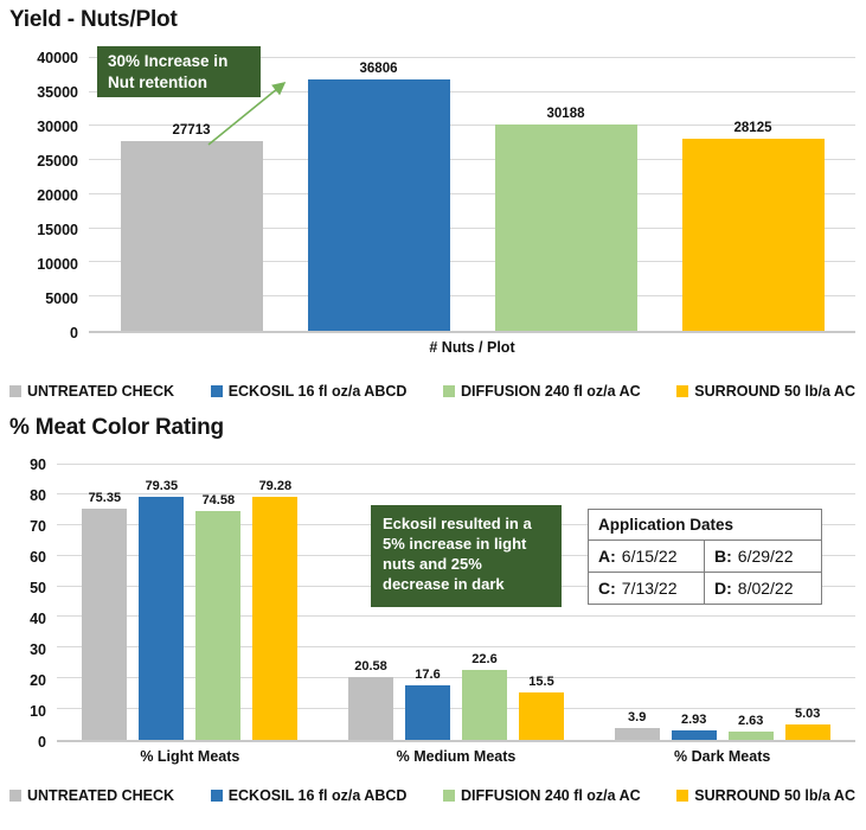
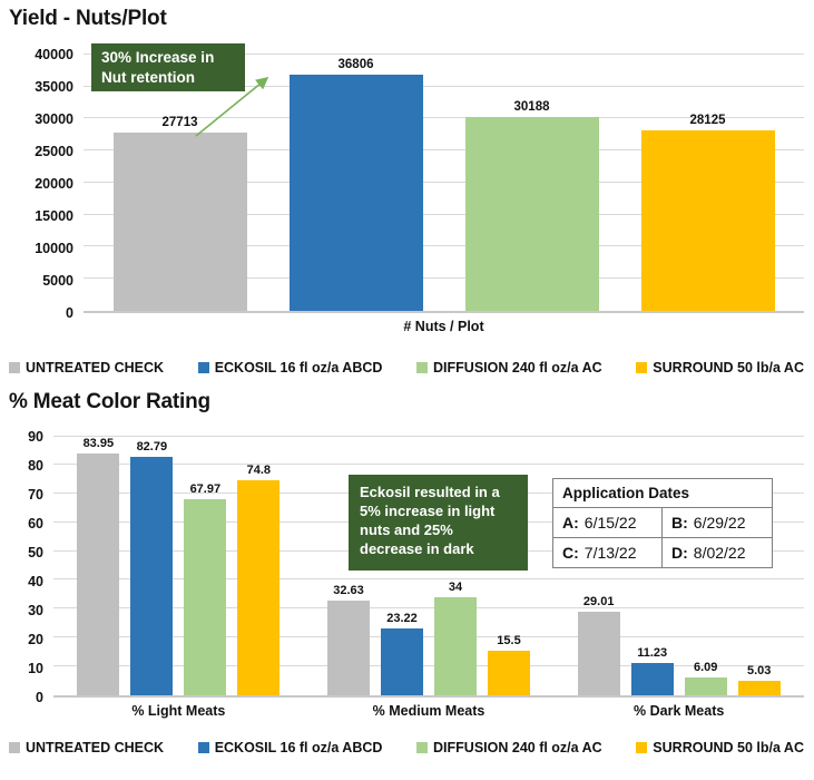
% Meat Color Rating/UNTREATED CHECK/% Light Meats: 75.35 -> 83.95
% Meat Color Rating/ECKOSIL 16 fl oz/a ABCD/% Light Meats: 79.35 -> 82.79
% Meat Color Rating/DIFFUSION 240 fl oz/a AC/% Light Meats: 74.58 -> 67.97
% Meat Color Rating/SURROUND 50 lb/a AC/% Light Meats: 79.28 -> 74.8
% Meat Color Rating/UNTREATED CHECK/% Medium Meats: 20.58 -> 32.63
% Meat Color Rating/ECKOSIL 16 fl oz/a ABCD/% Medium Meats: 17.6 -> 23.22
% Meat Color Rating/DIFFUSION 240 fl oz/a AC/% Medium Meats: 22.6 -> 34
% Meat Color Rating/UNTREATED CHECK/% Dark Meats: 3.9 -> 29.01
% Meat Color Rating/ECKOSIL 16 fl oz/a ABCD/% Dark Meats: 2.93 -> 11.23
% Meat Color Rating/DIFFUSION 240 fl oz/a AC/% Dark Meats: 2.63 -> 6.09
